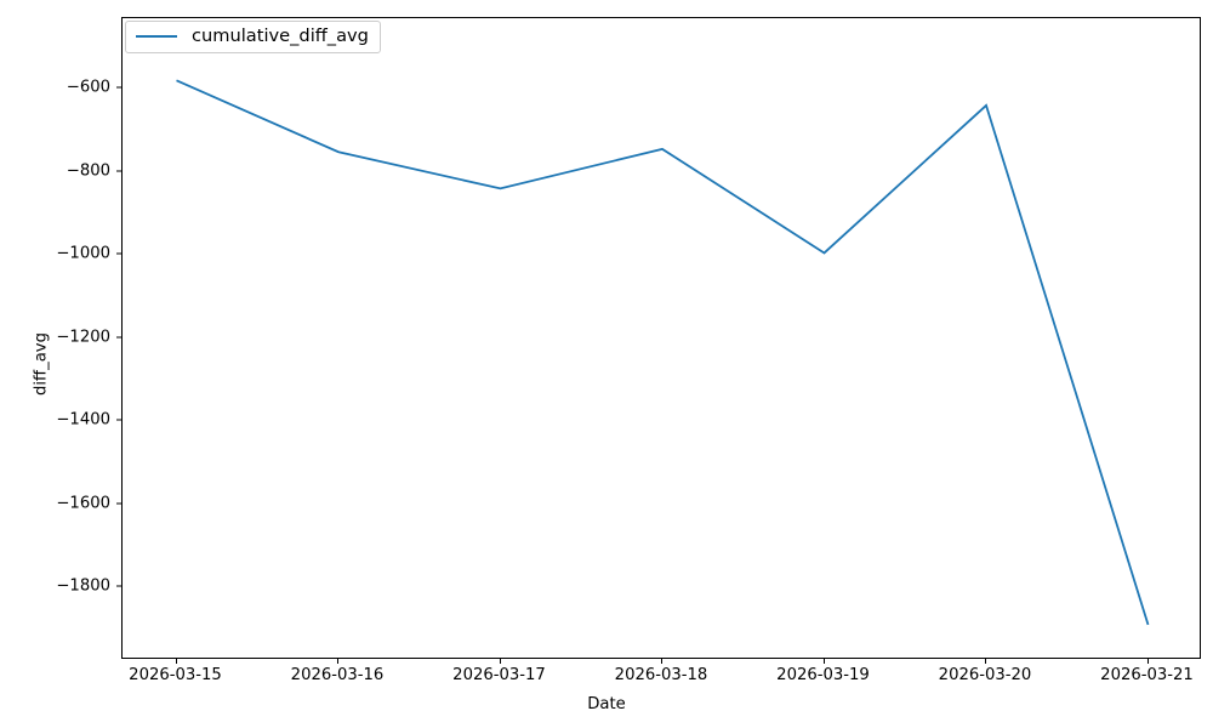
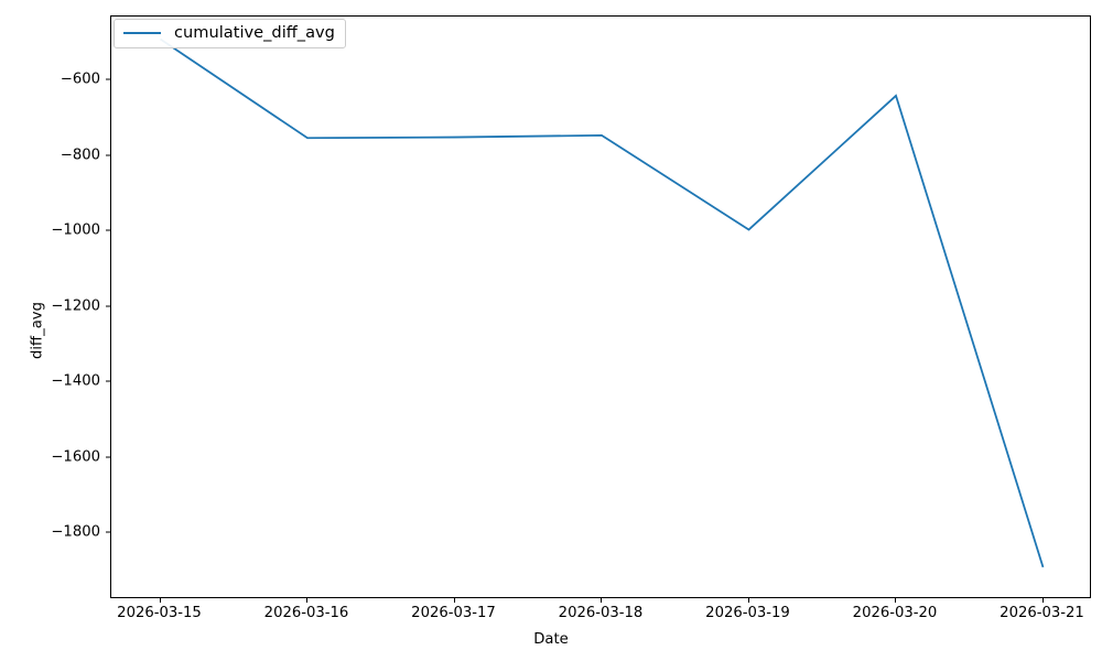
2026-03-15: -580 -> -490
2026-03-17: -840 -> -750
